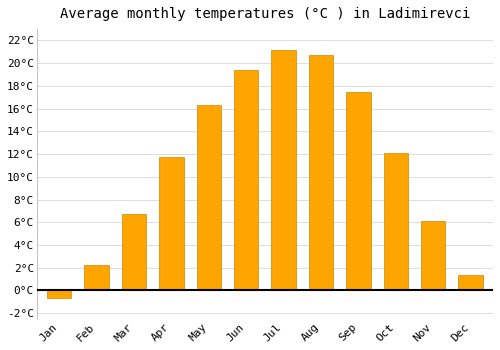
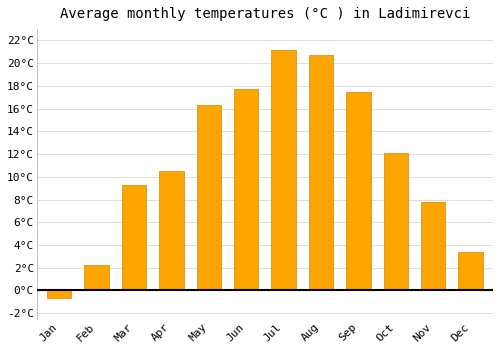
Mar: 6.7°C -> 9.3°C
Apr: 11.7°C -> 10.5°C
Jun: 19.4°C -> 17.7°C
Nov: 6.1°C -> 7.8°C
Dec: 1.4°C -> 3.4°C
